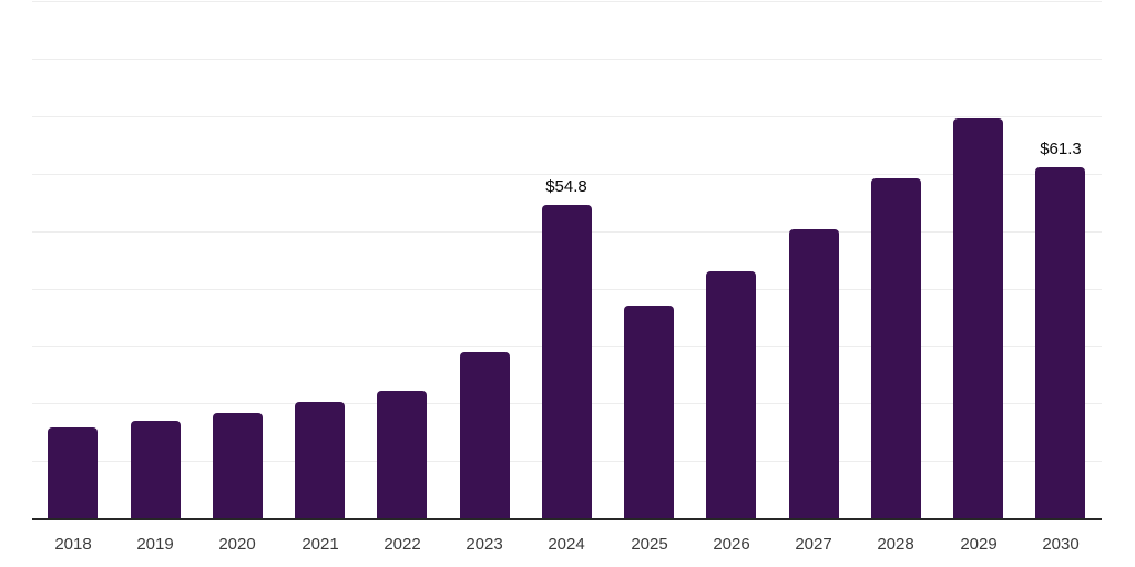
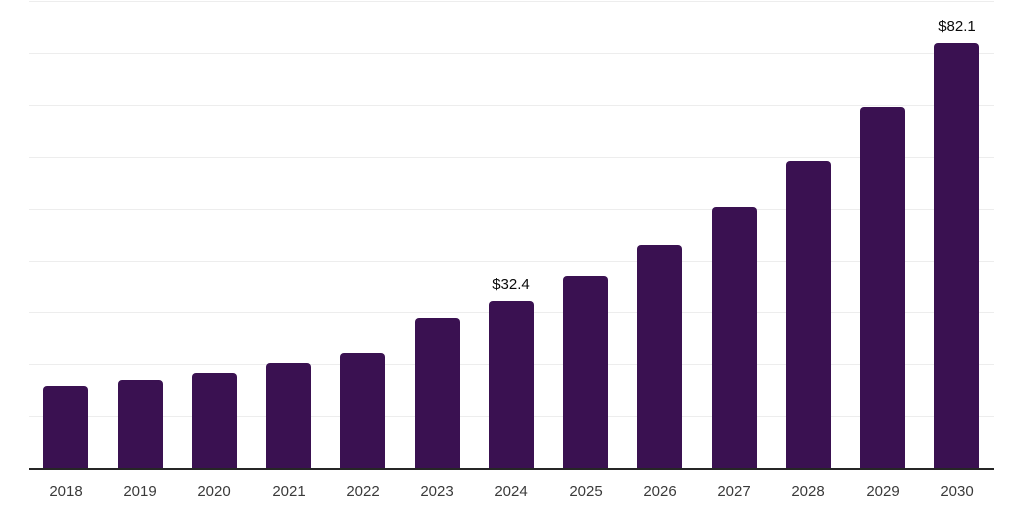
2024: $54.8 -> $32.4
2030: $61.3 -> $82.1
